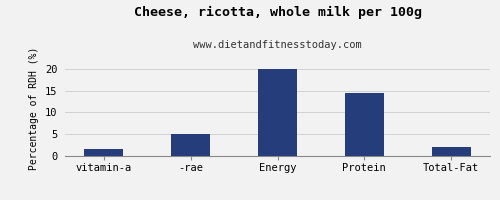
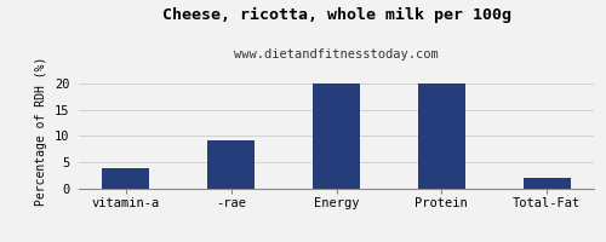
vitamin-a: 1.5 -> 4.0
-rae: 5.0 -> 9.2
Protein: 14.5 -> 20.0
